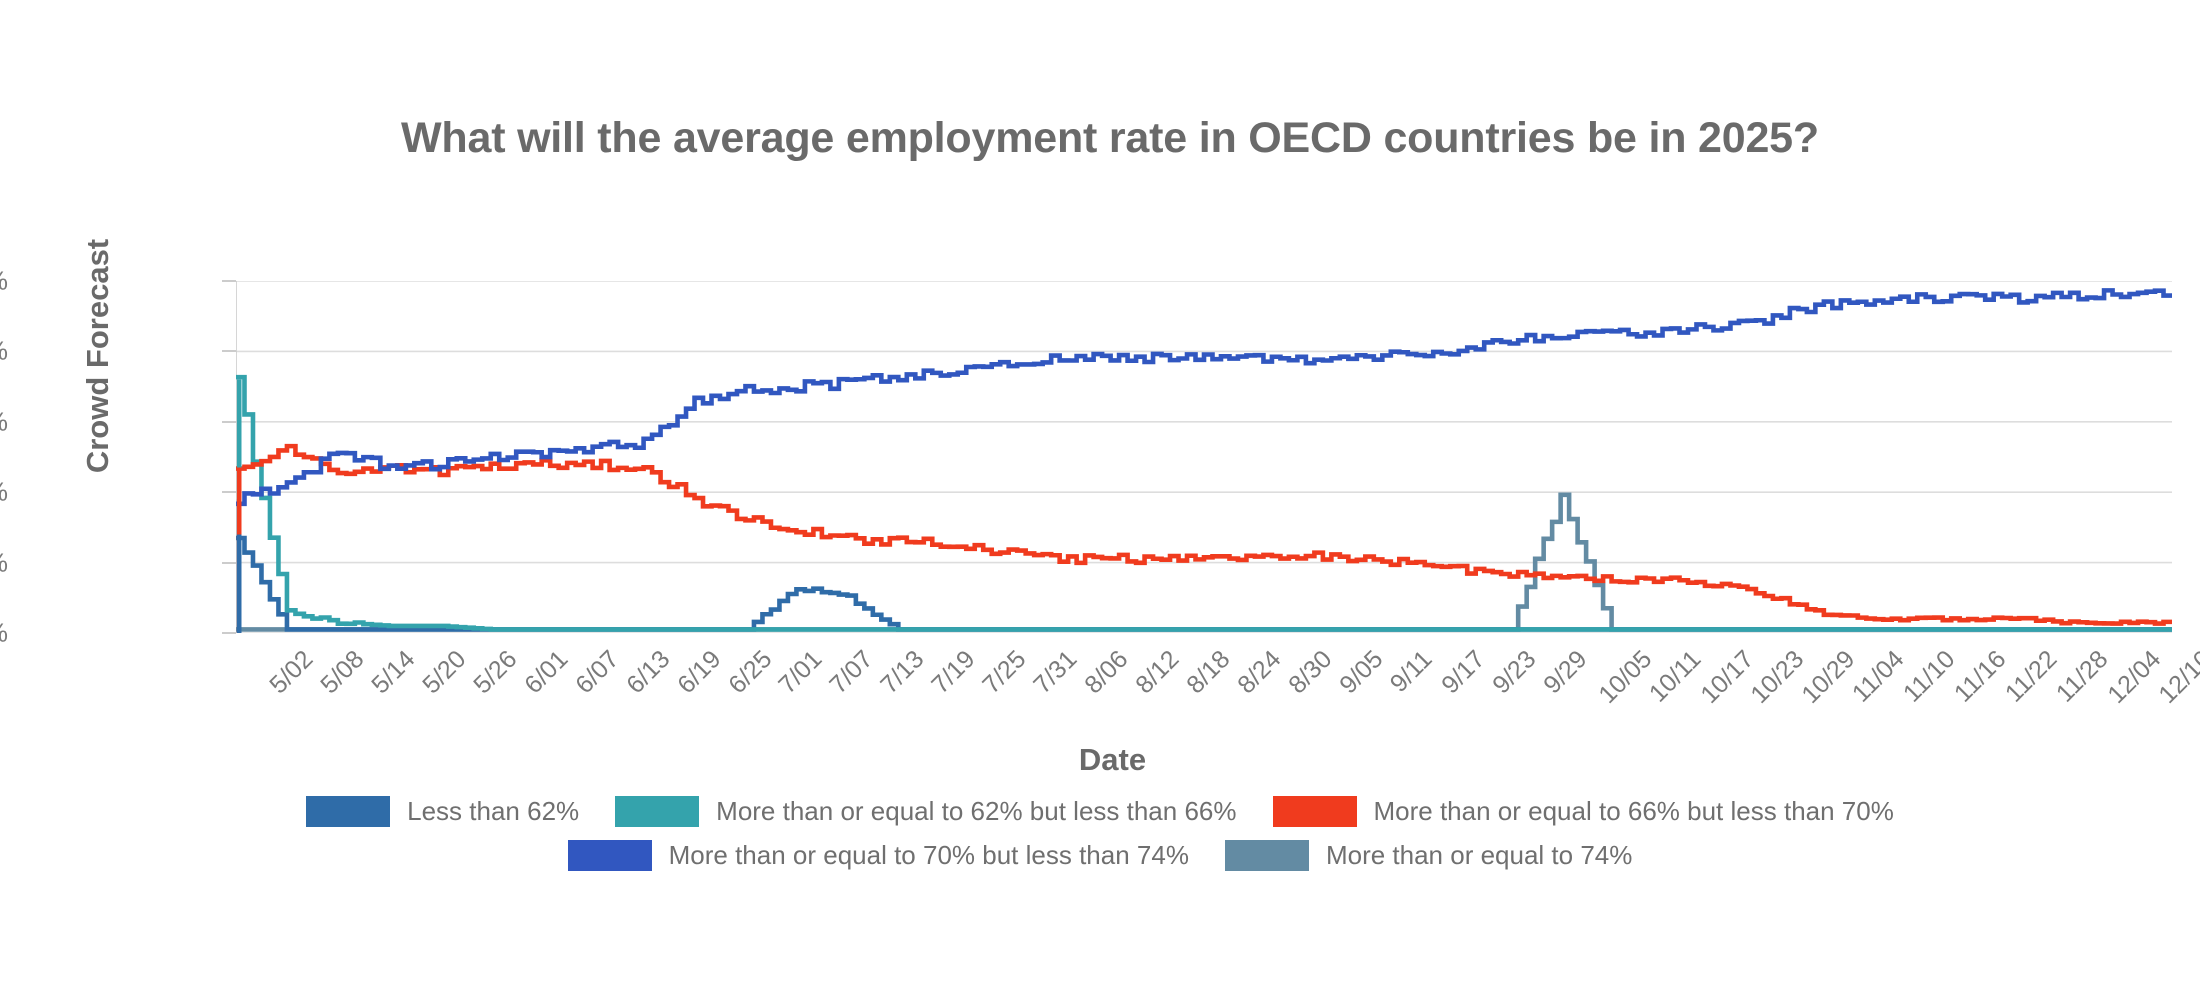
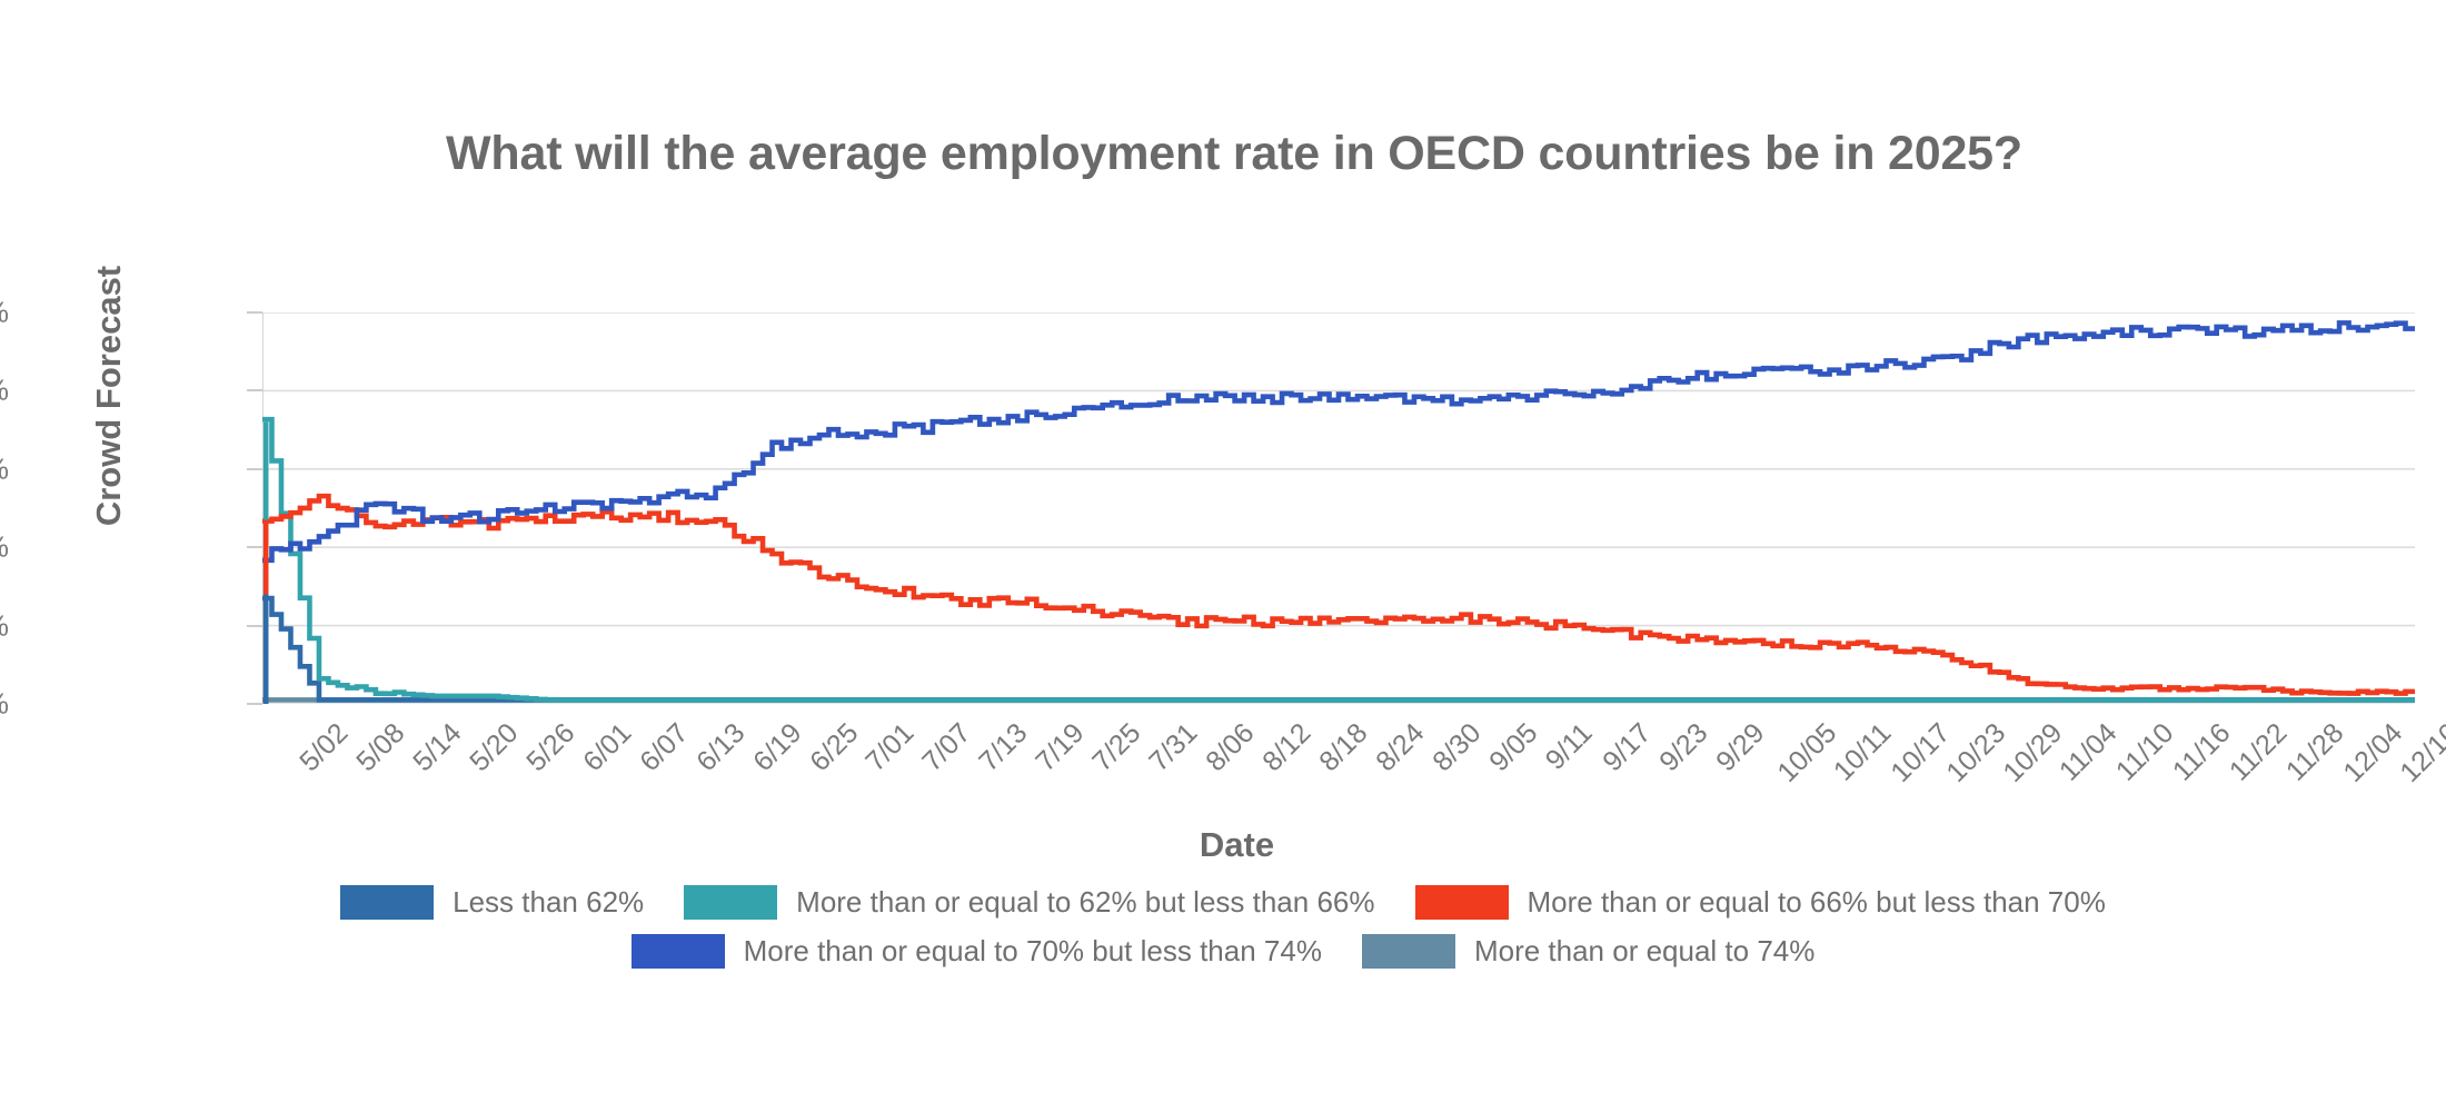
Less than 62%/7/07: 13% -> 1%
Less than 62%/7/13: 10% -> 1%
More than or equal to 74%/10/05: 39% -> 1%
